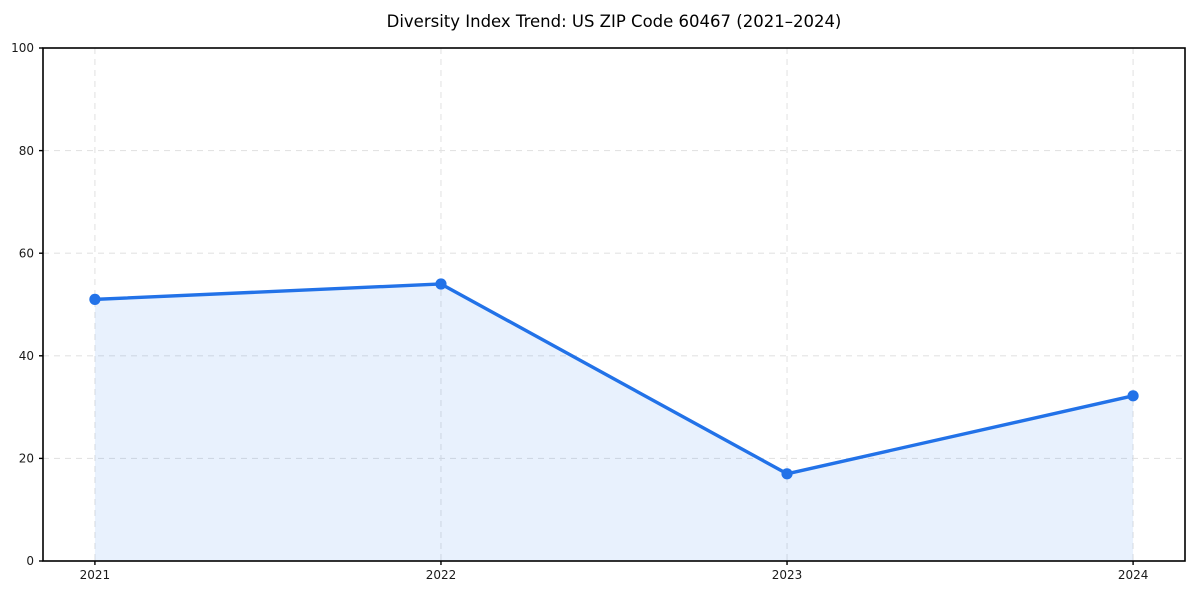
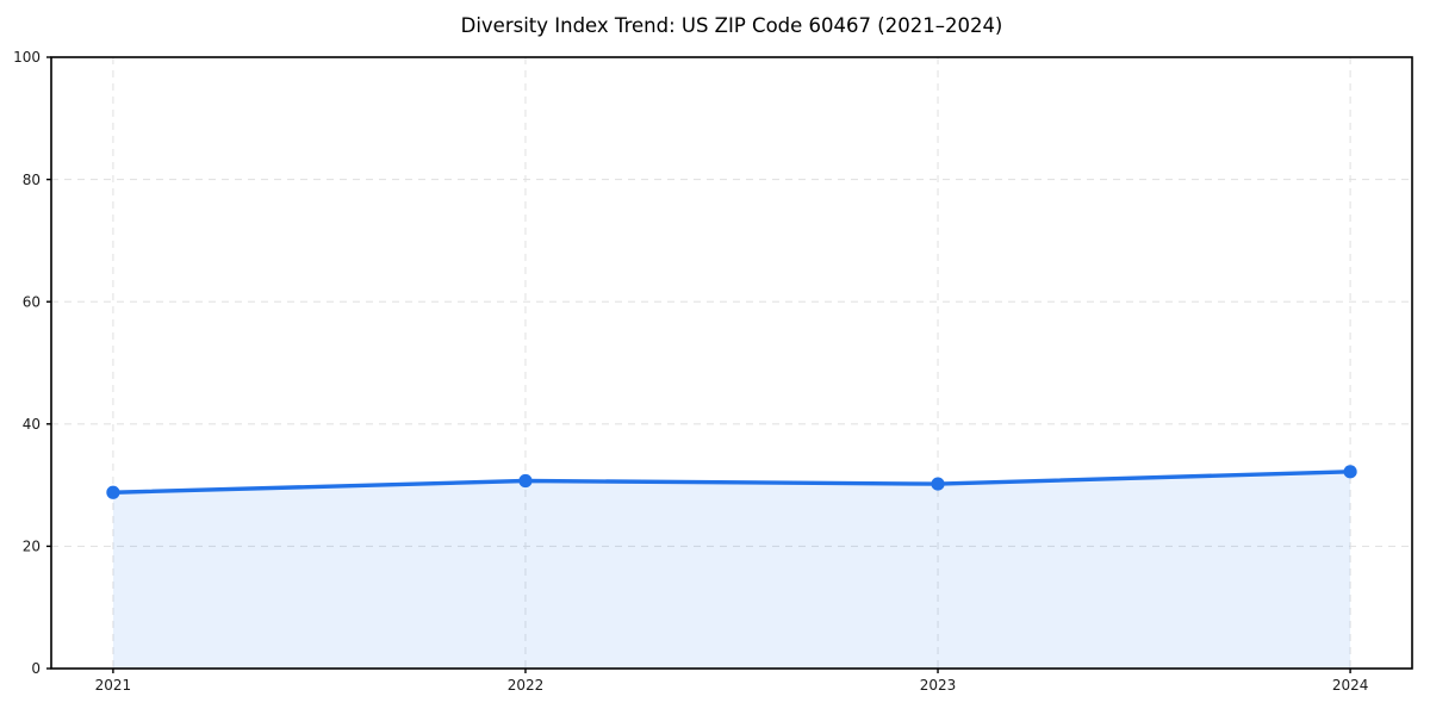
2021: 51 -> 29
2022: 54 -> 31
2023: 17 -> 30
